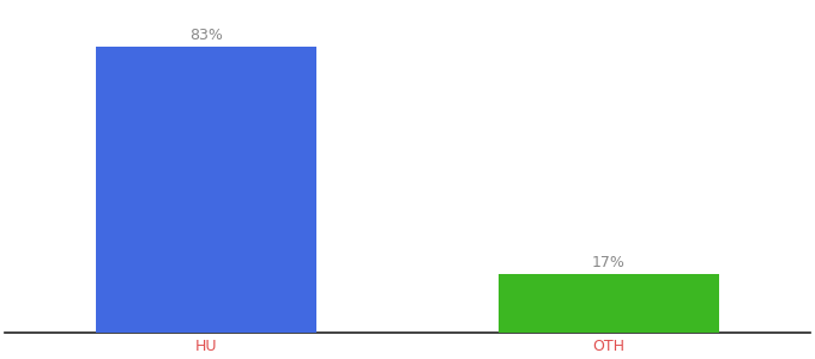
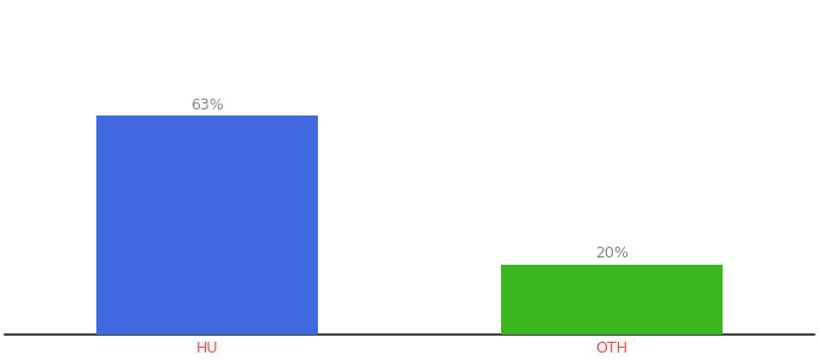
HU: 83% -> 63%
OTH: 17% -> 20%
